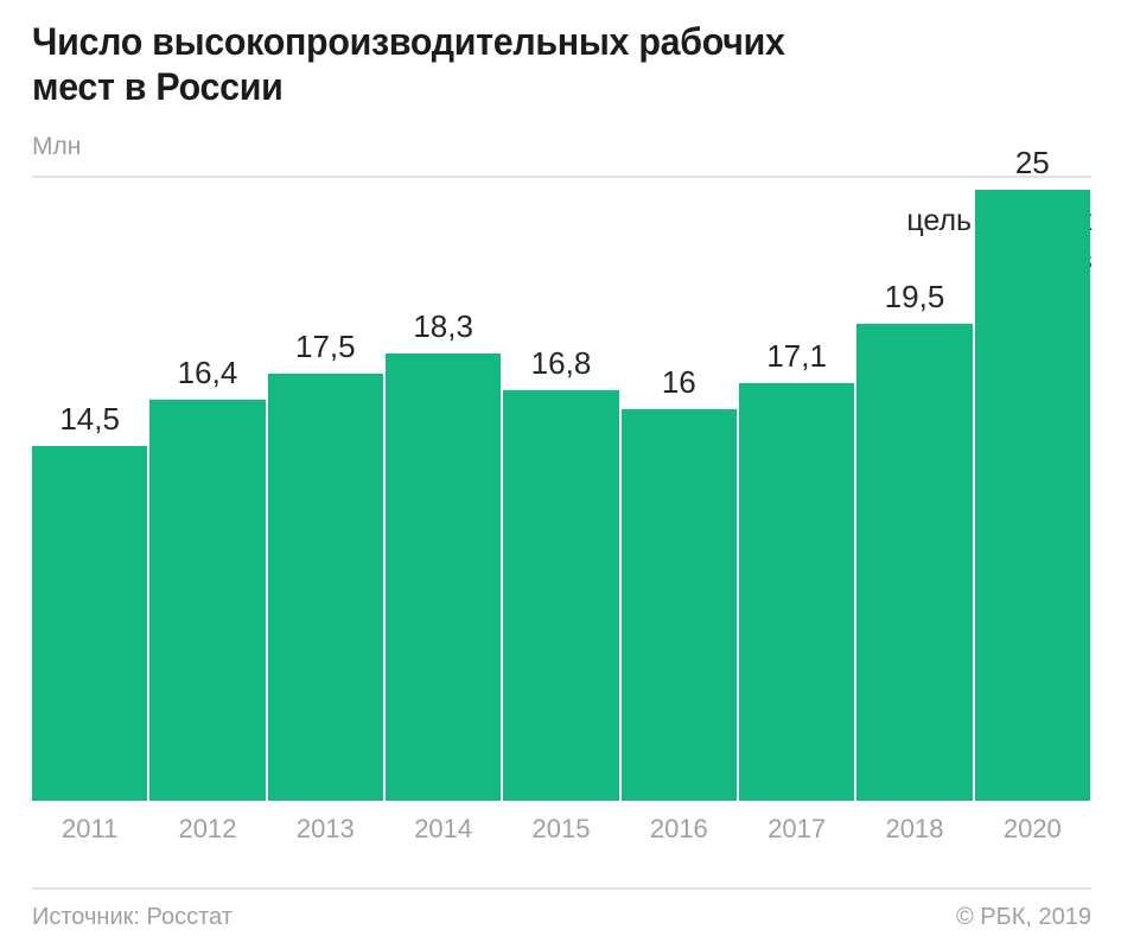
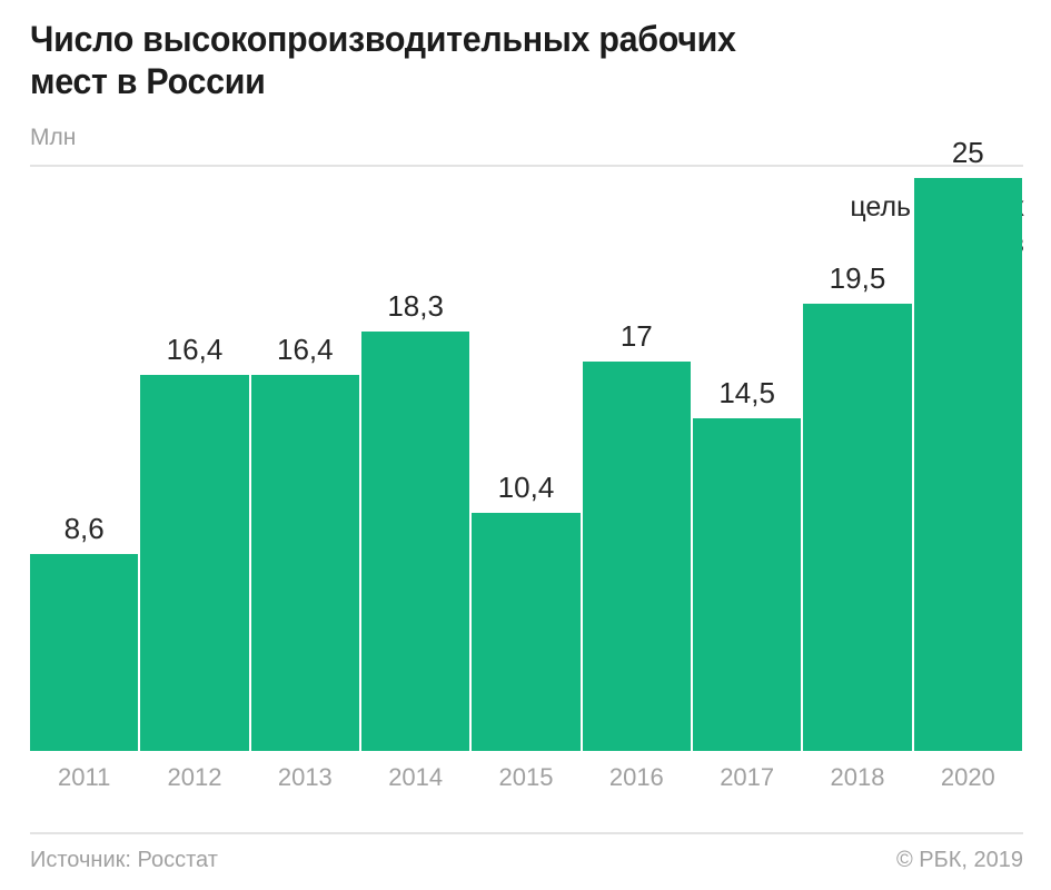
2011: 14,5 -> 8,6
2013: 17,5 -> 16,4
2015: 16,8 -> 10,4
2016: 16 -> 17
2017: 17,1 -> 14,5
